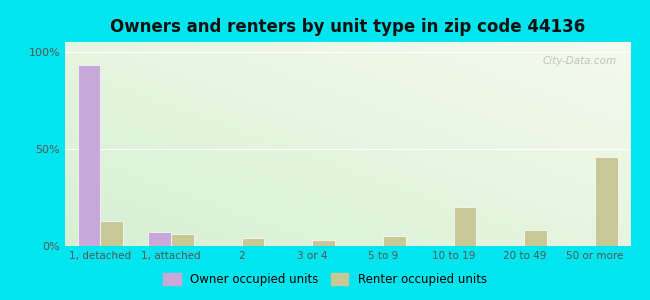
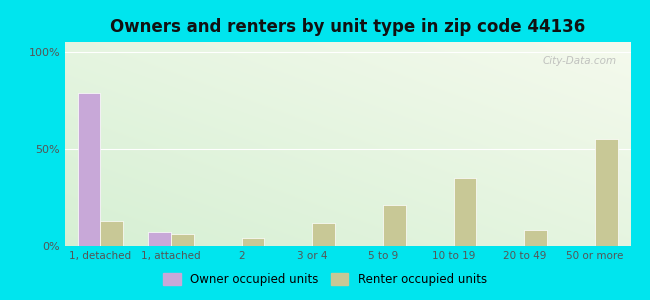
Owner occupied units/1, detached: 93% -> 79%
Renter occupied units/3 or 4: 3% -> 12%
Renter occupied units/5 to 9: 5% -> 21%
Renter occupied units/10 to 19: 20% -> 35%
Renter occupied units/50 or more: 46% -> 55%
